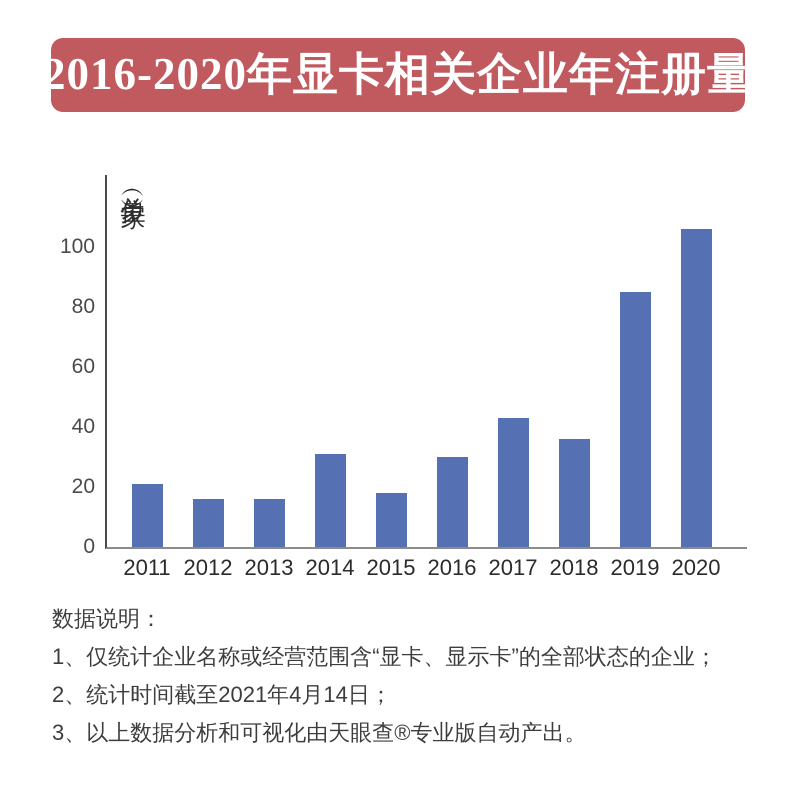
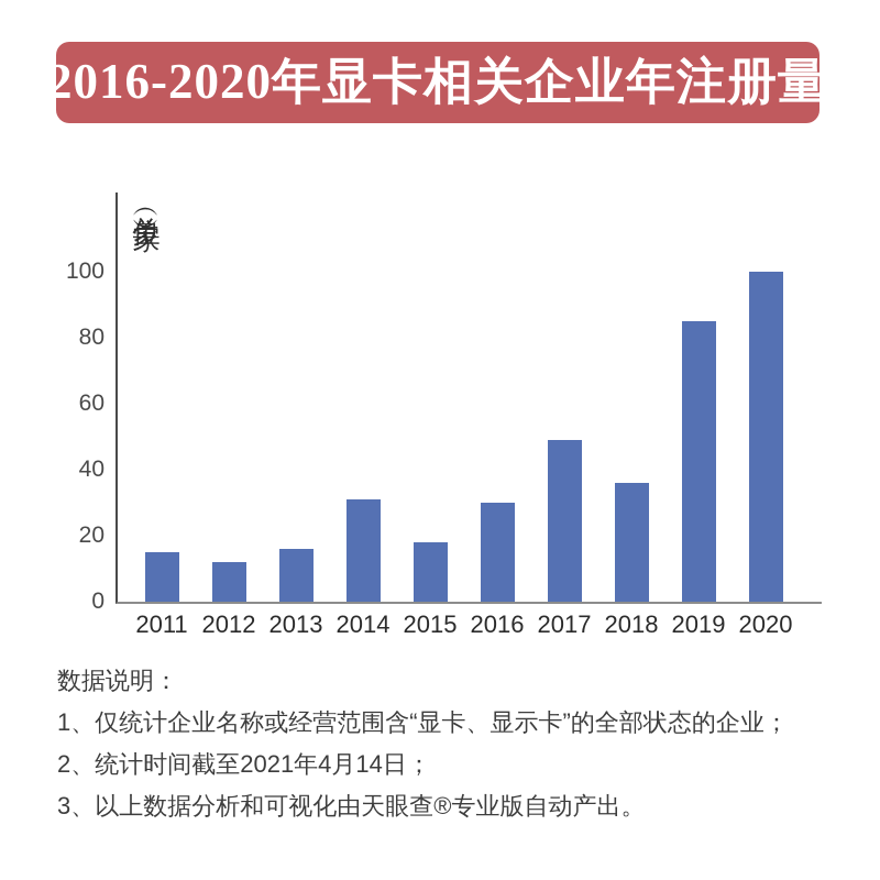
2011: 21 -> 15
2012: 16 -> 12
2017: 43 -> 49
2020: 106 -> 100
